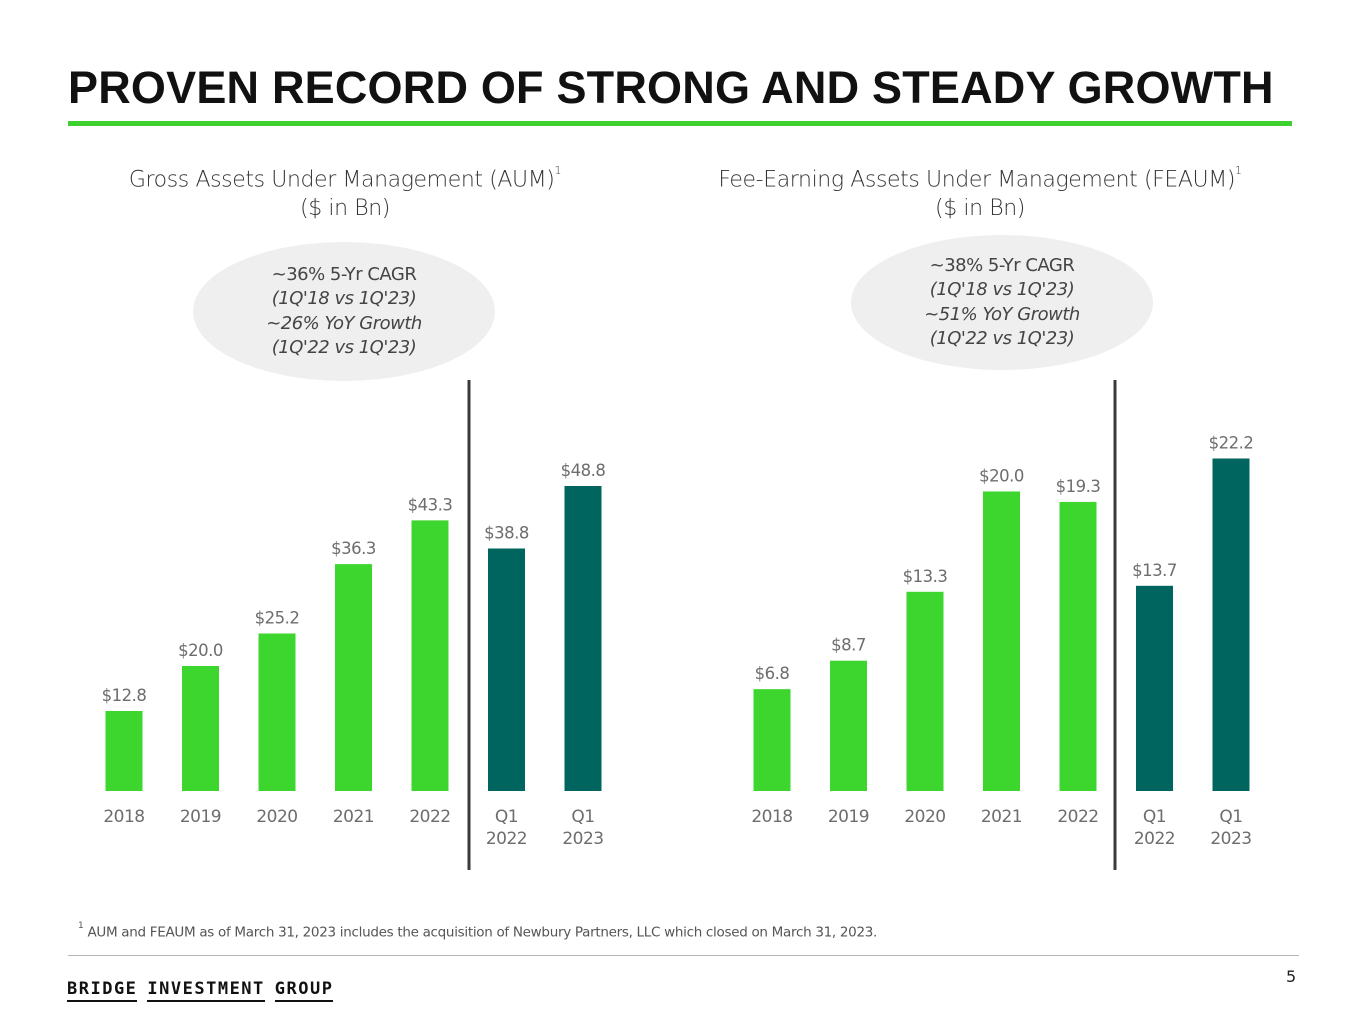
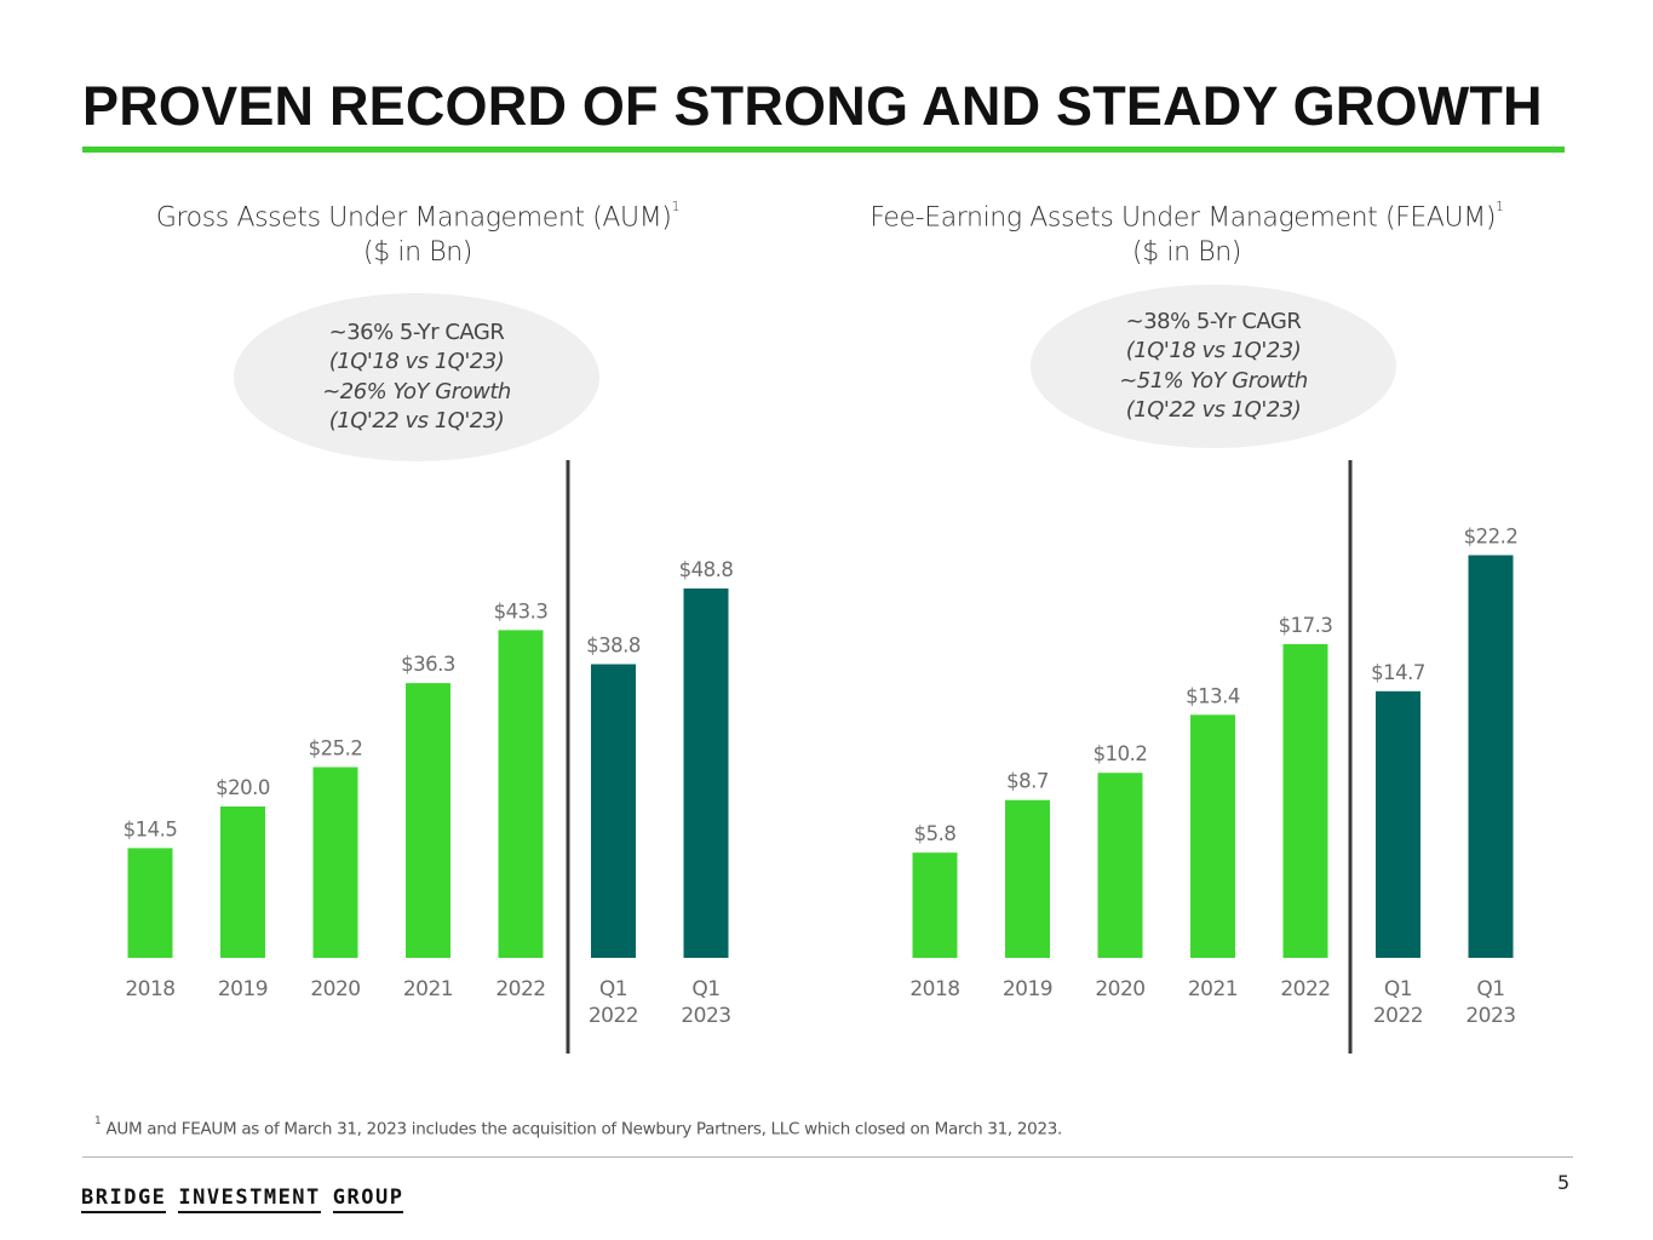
Gross Assets Under Management (AUM)/2018: $12.8 -> $14.5
Fee-Earning Assets Under Management (FEAUM)/2018: $6.8 -> $5.8
Fee-Earning Assets Under Management (FEAUM)/2020: $13.3 -> $10.2
Fee-Earning Assets Under Management (FEAUM)/2021: $20.0 -> $13.4
Fee-Earning Assets Under Management (FEAUM)/2022: $19.3 -> $17.3
Fee-Earning Assets Under Management (FEAUM)/Q1 2022: $13.7 -> $14.7
